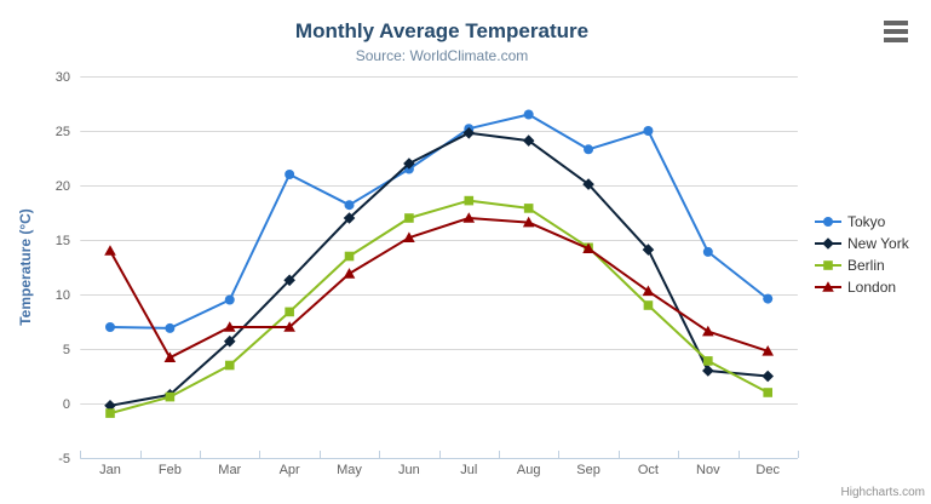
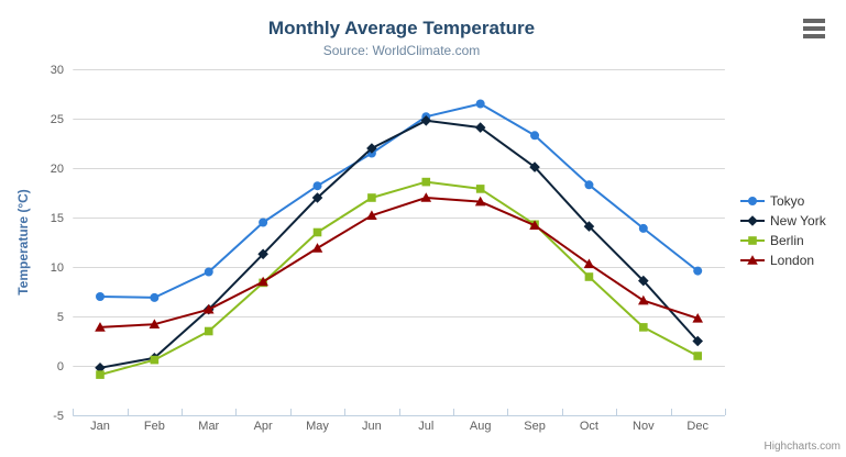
London/Jan: 14 -> 4
London/Mar: 7 -> 6
Tokyo/Apr: 21 -> 14
London/Apr: 7 -> 8
Tokyo/Oct: 25 -> 18
New York/Nov: 3 -> 9
